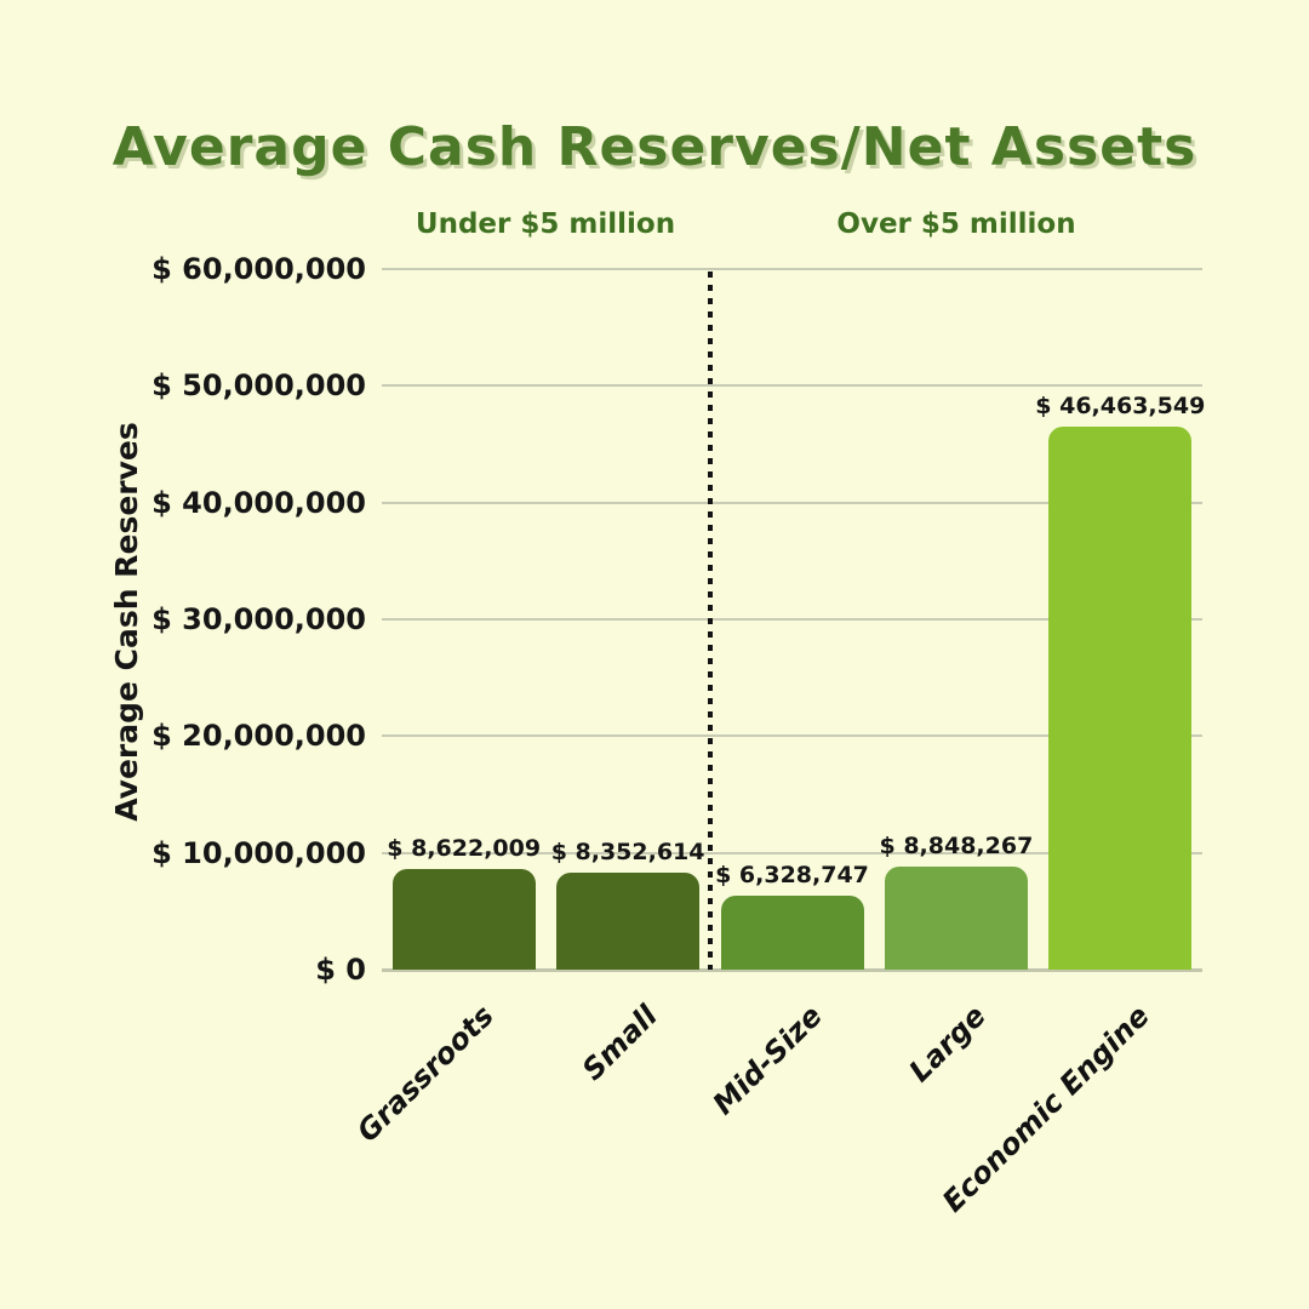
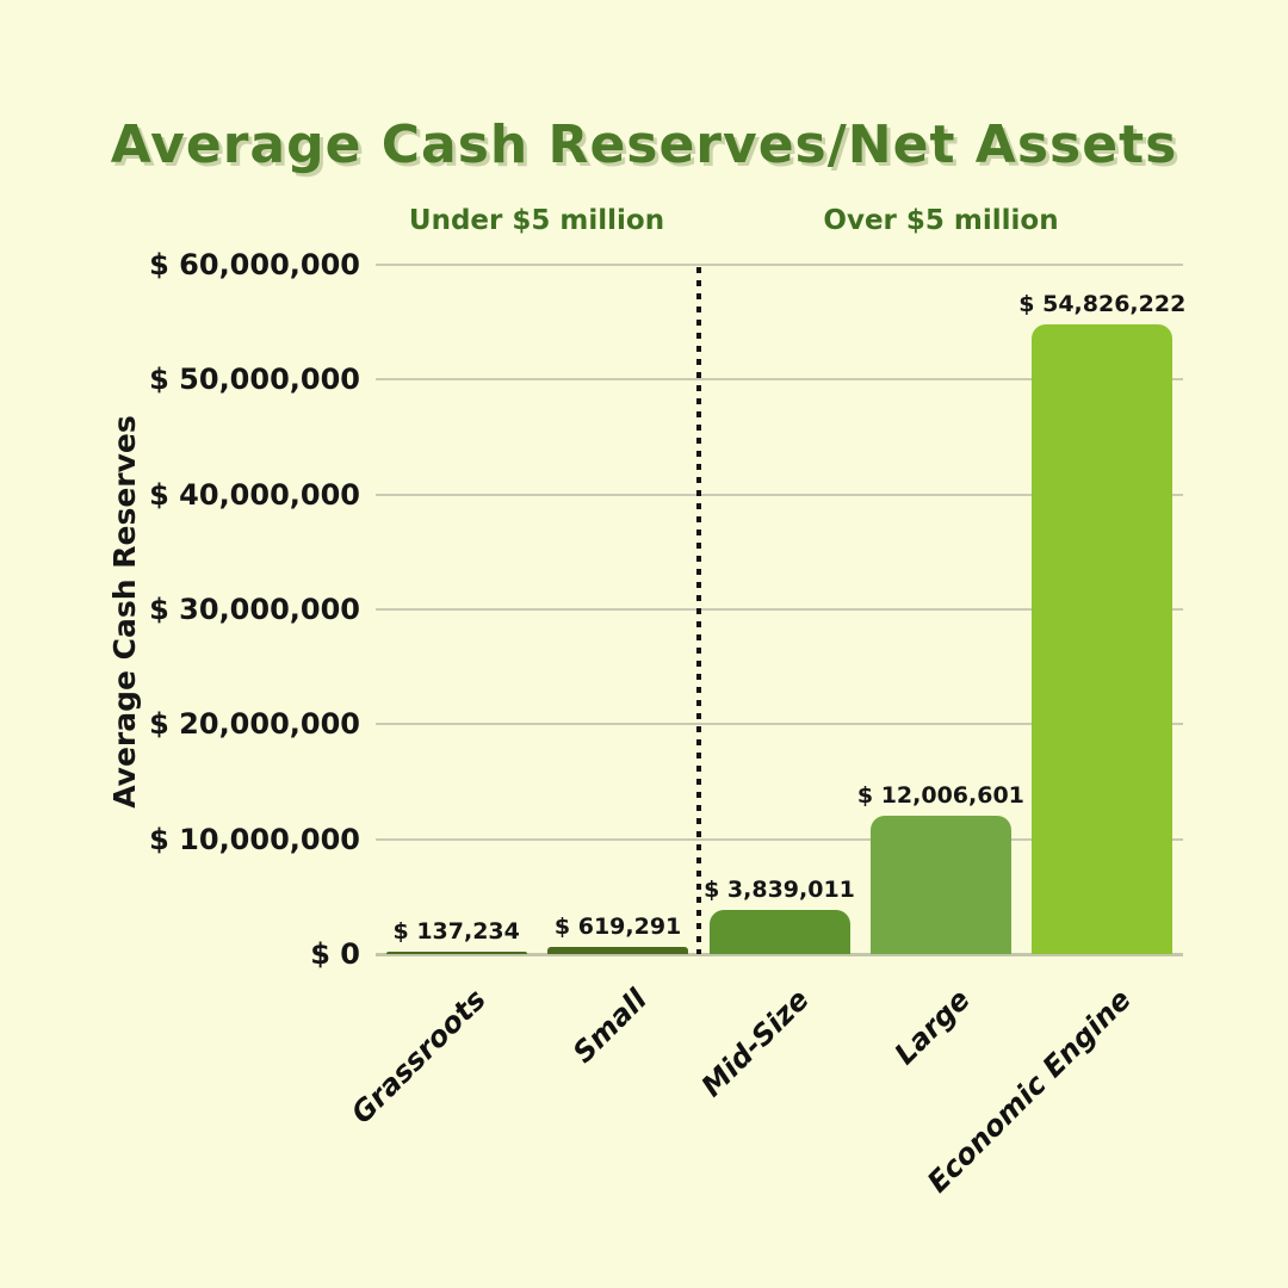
Grassroots: 8,622,009 -> 137,234
Small: 8,352,614 -> 619,291
Mid-Size: 6,328,747 -> 3,839,011
Large: 8,848,267 -> 12,006,601
Economic Engine: 46,463,549 -> 54,826,222
